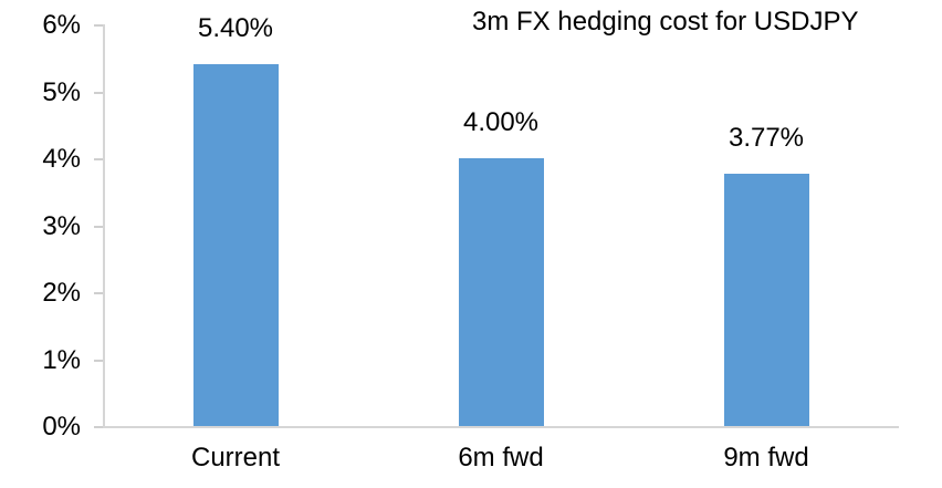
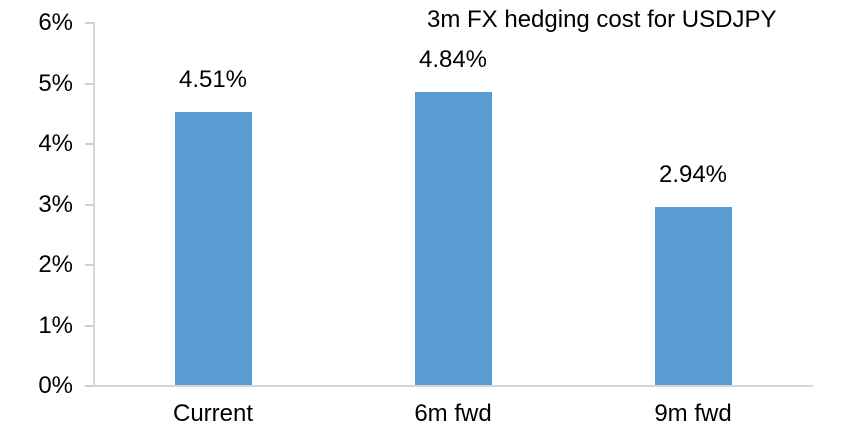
Current: 5.40% -> 4.51%
6m fwd: 4.00% -> 4.84%
9m fwd: 3.77% -> 2.94%
